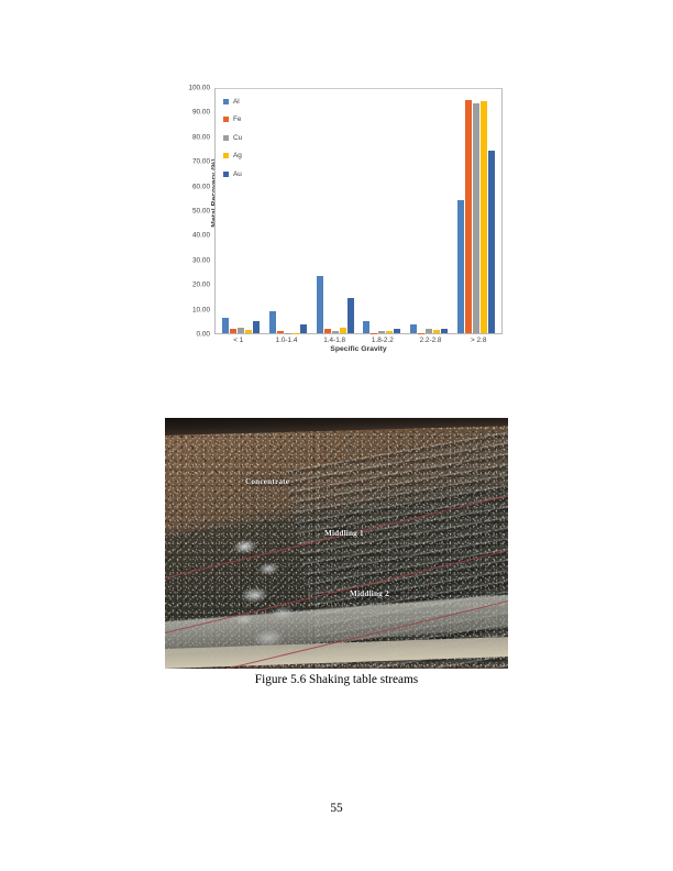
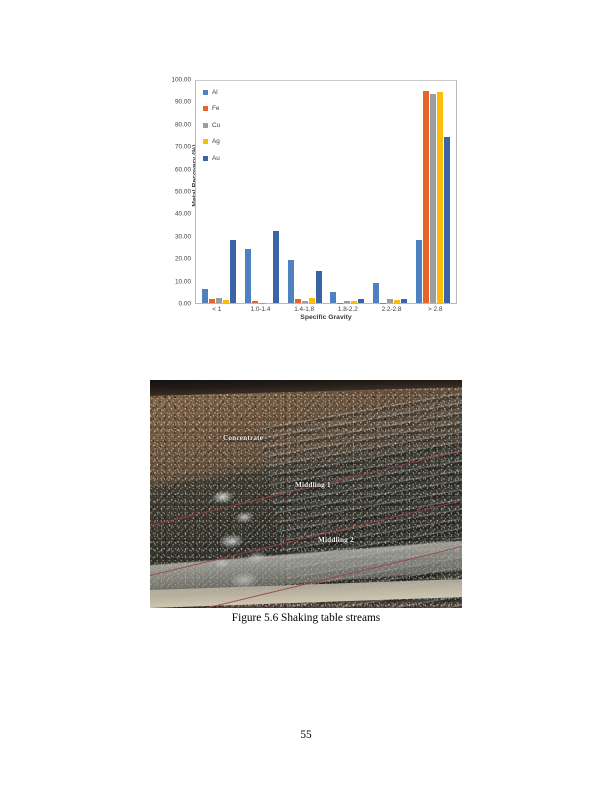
Au/< 1: 5 -> 28
Al/1.0-1.4: 9 -> 24
Au/1.0-1.4: 3 -> 32
Al/1.4-1.8: 23 -> 19
Al/2.2-2.8: 4 -> 9
Al/> 2.8: 54 -> 28
